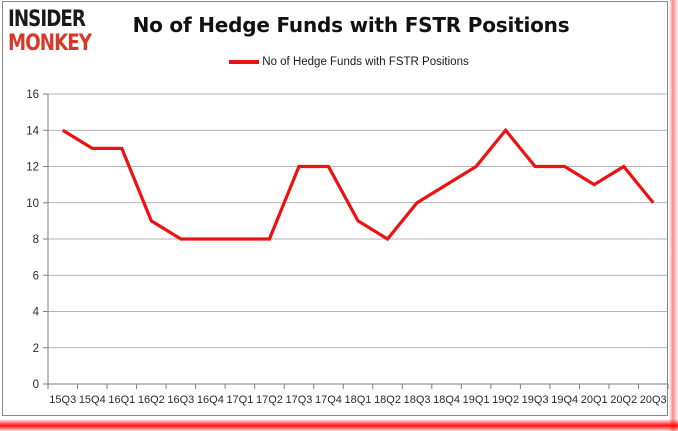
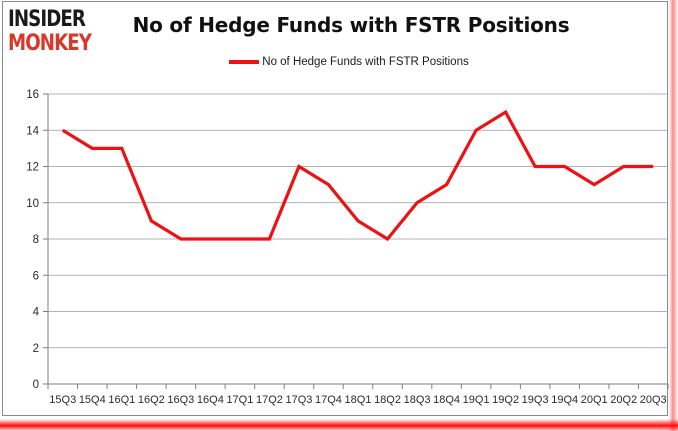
17Q4: 12 -> 11
19Q1: 12 -> 14
19Q2: 14 -> 15
20Q3: 10 -> 12
